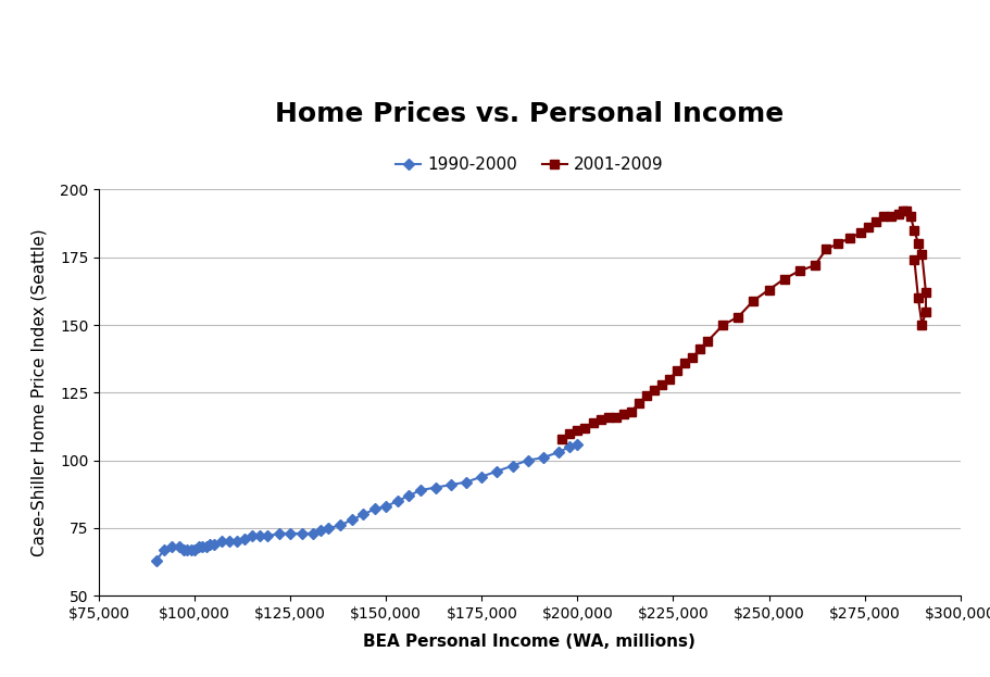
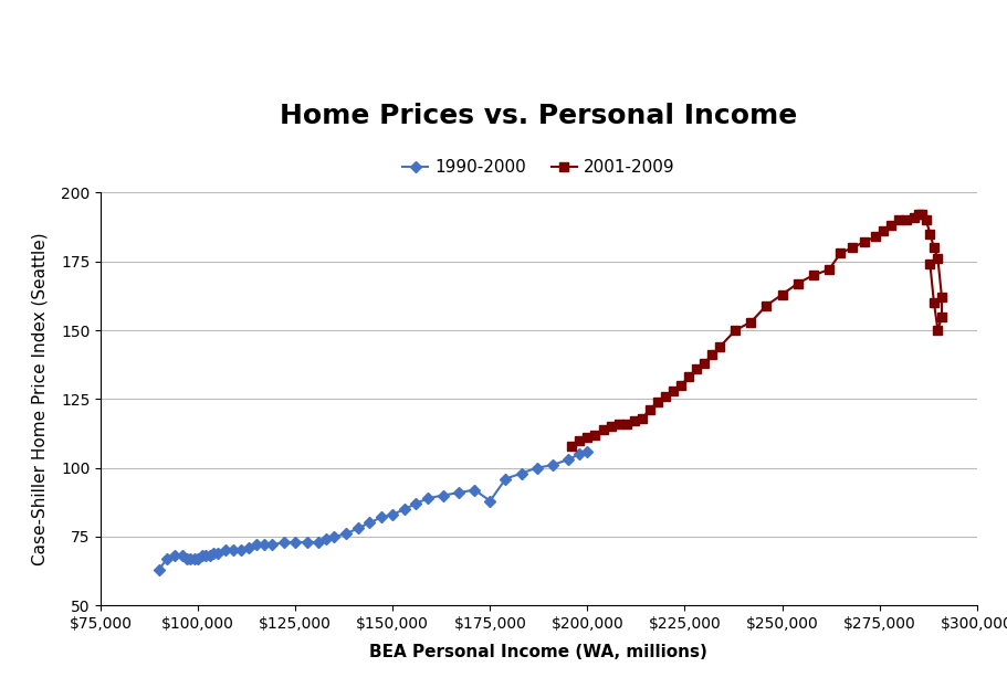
1990-2000/$175,000: 94 -> 88
